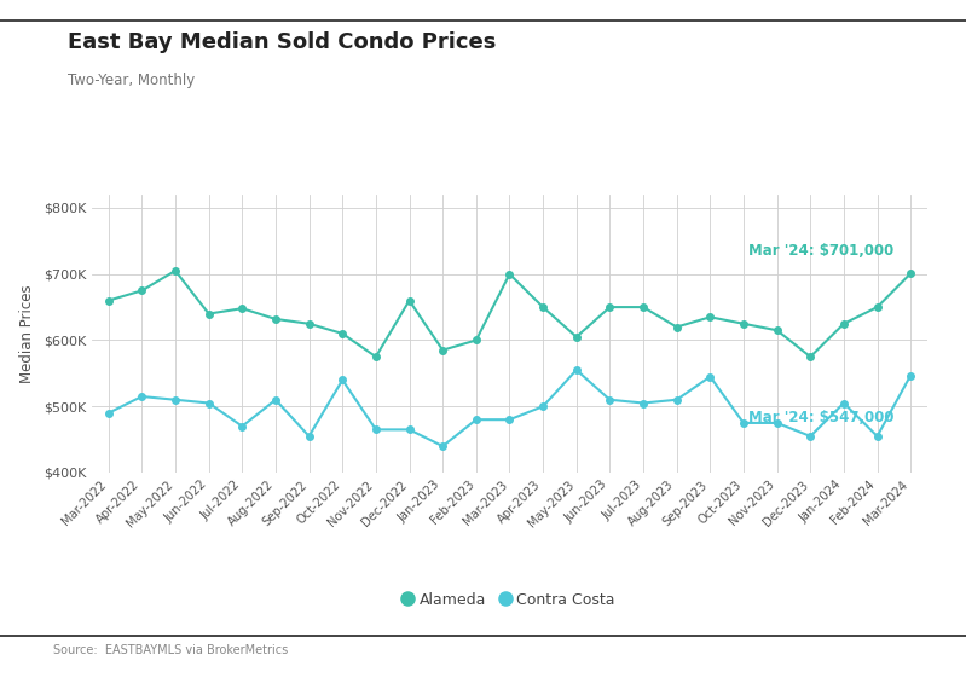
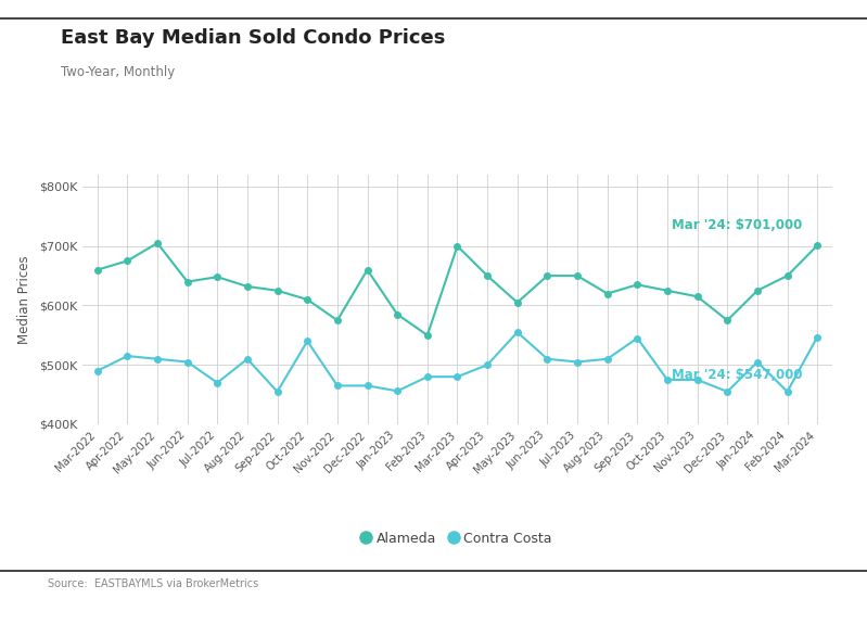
Contra Costa/Jan-2023: $440K -> $456K
Alameda/Feb-2023: $600K -> $550K
